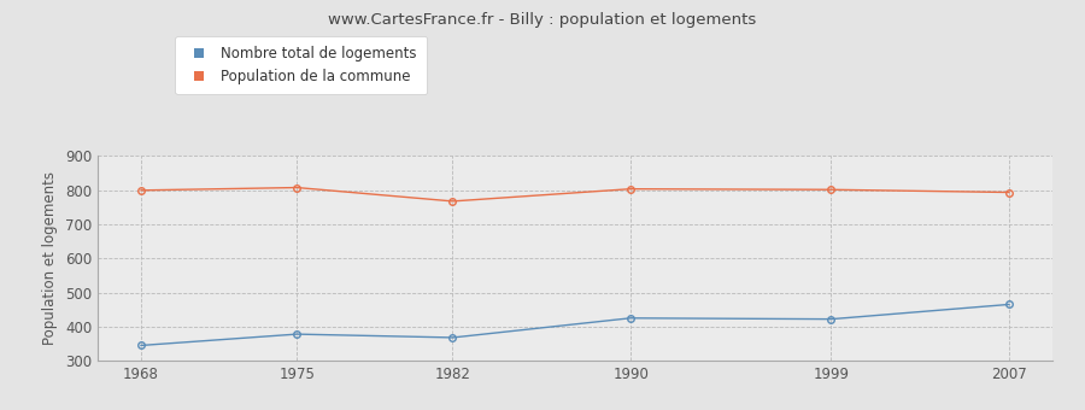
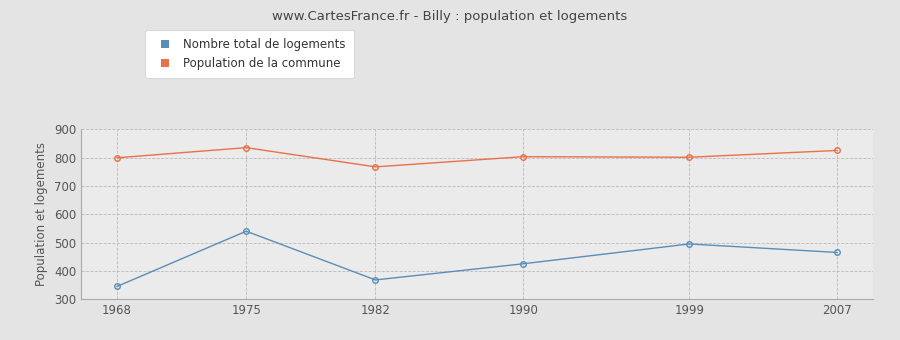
Nombre total de logements/1975: 378 -> 540
Population de la commune/1975: 807 -> 835
Nombre total de logements/1999: 422 -> 495
Population de la commune/2007: 793 -> 825
